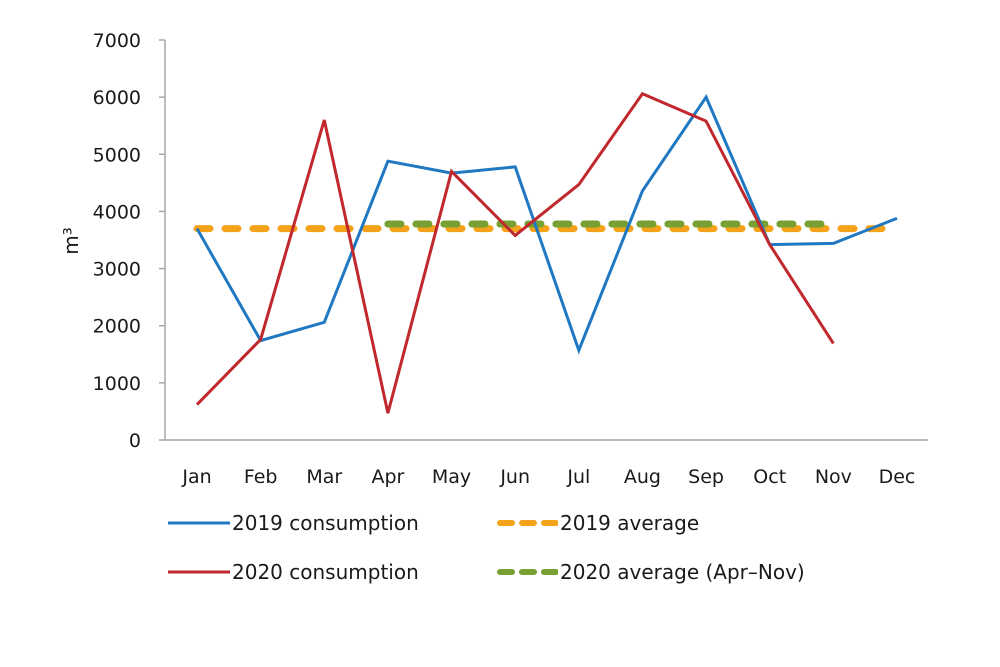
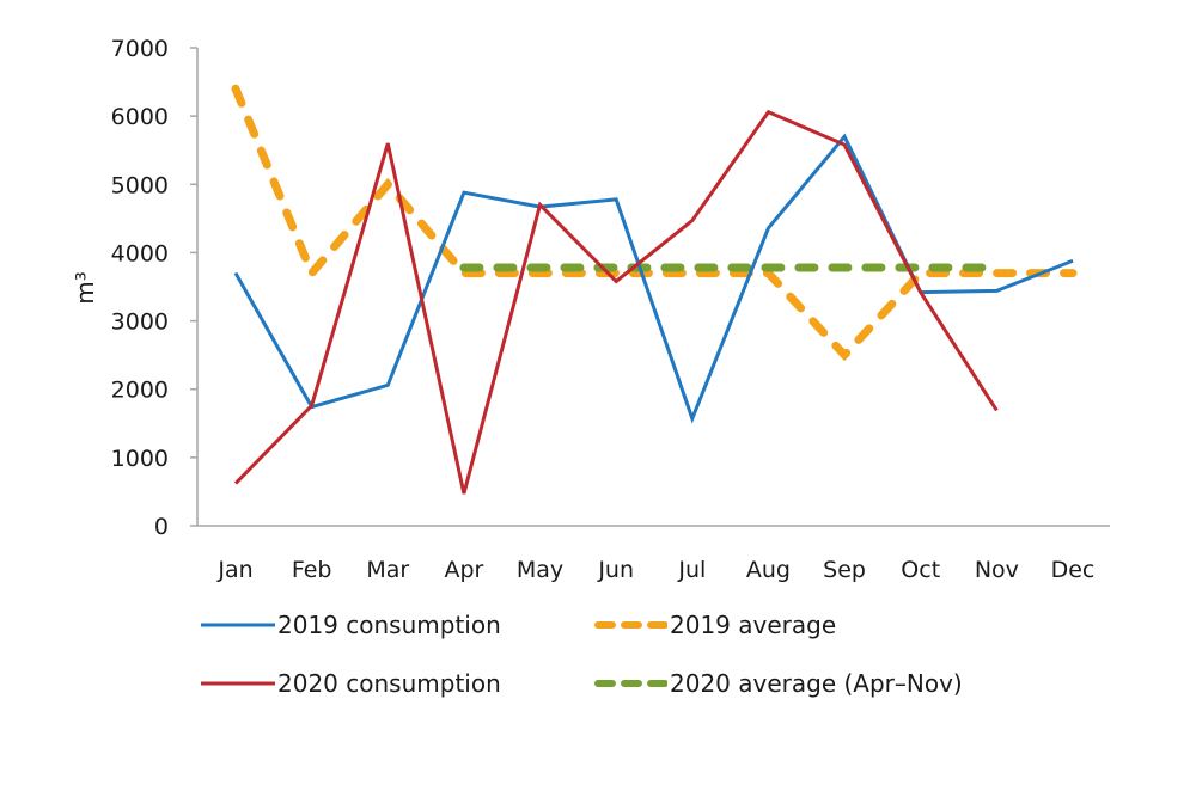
2019 average/Jan: 3700 -> 6400
2019 average/Mar: 3700 -> 5000
2019 consumption/Sep: 6000 -> 5700
2019 average/Sep: 3700 -> 2500
